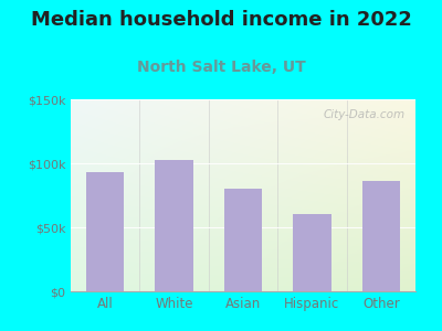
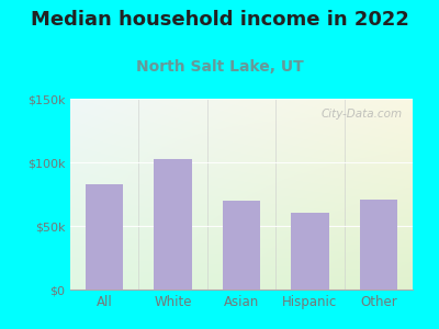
All: $93k -> $83k
Asian: $80k -> $70k
Other: $86k -> $71k
